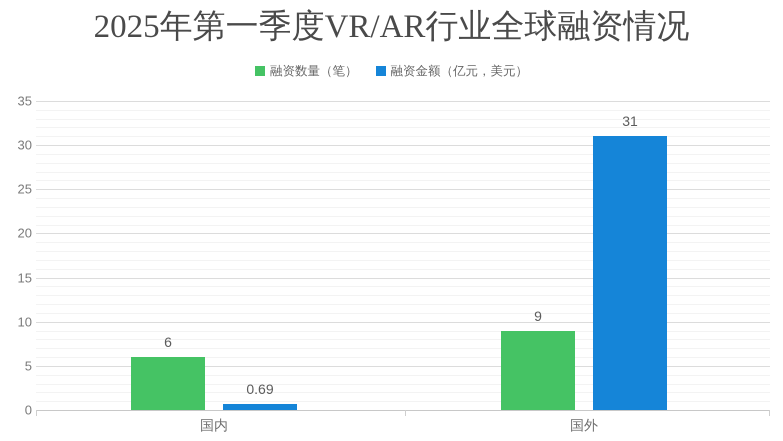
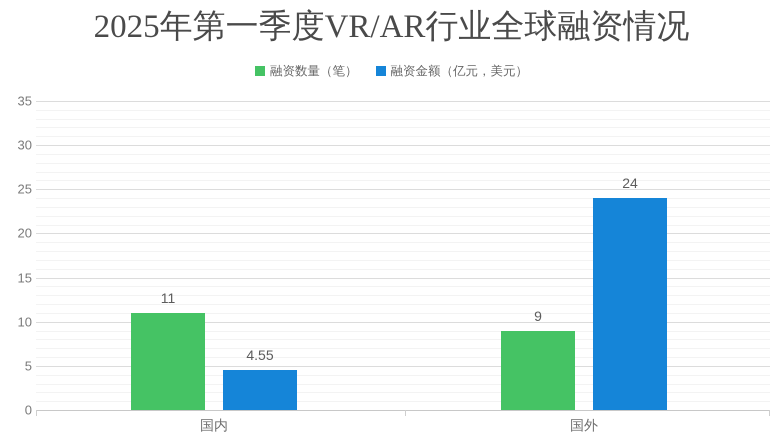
融资数量（笔）/国内: 6 -> 11
融资金额（亿元，美元）/国内: 0.69 -> 4.55
融资金额（亿元，美元）/国外: 31 -> 24
